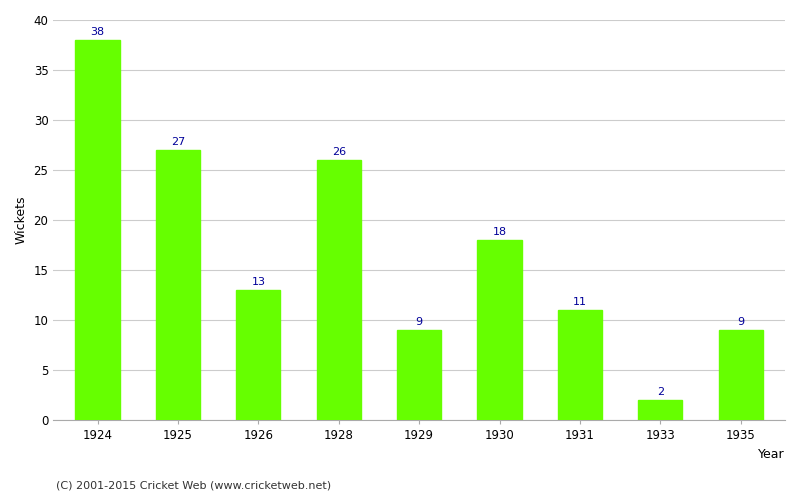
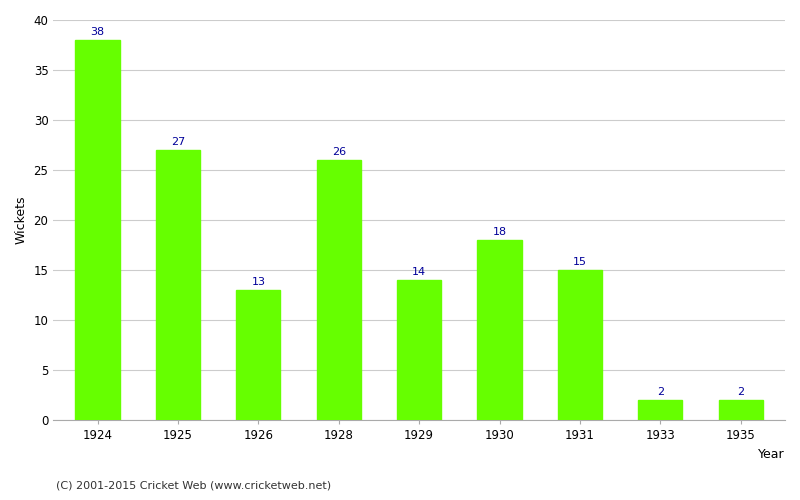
1929: 9 -> 14
1931: 11 -> 15
1935: 9 -> 2
